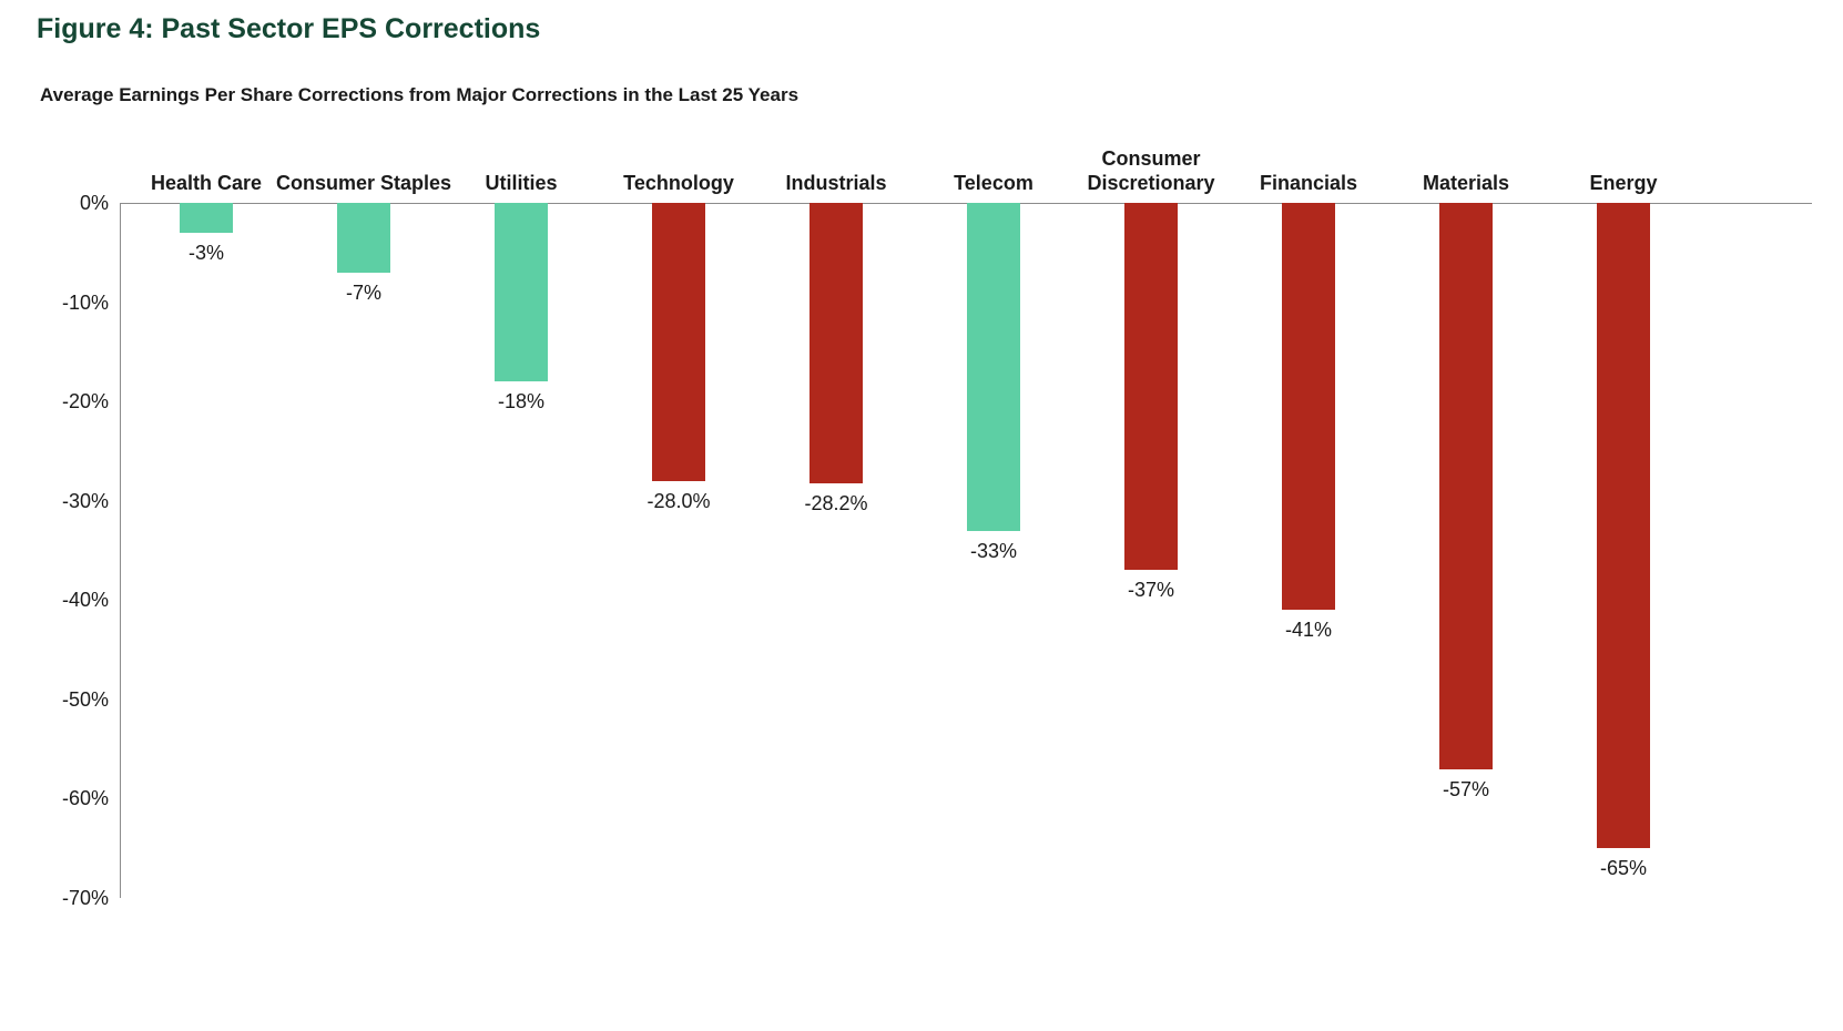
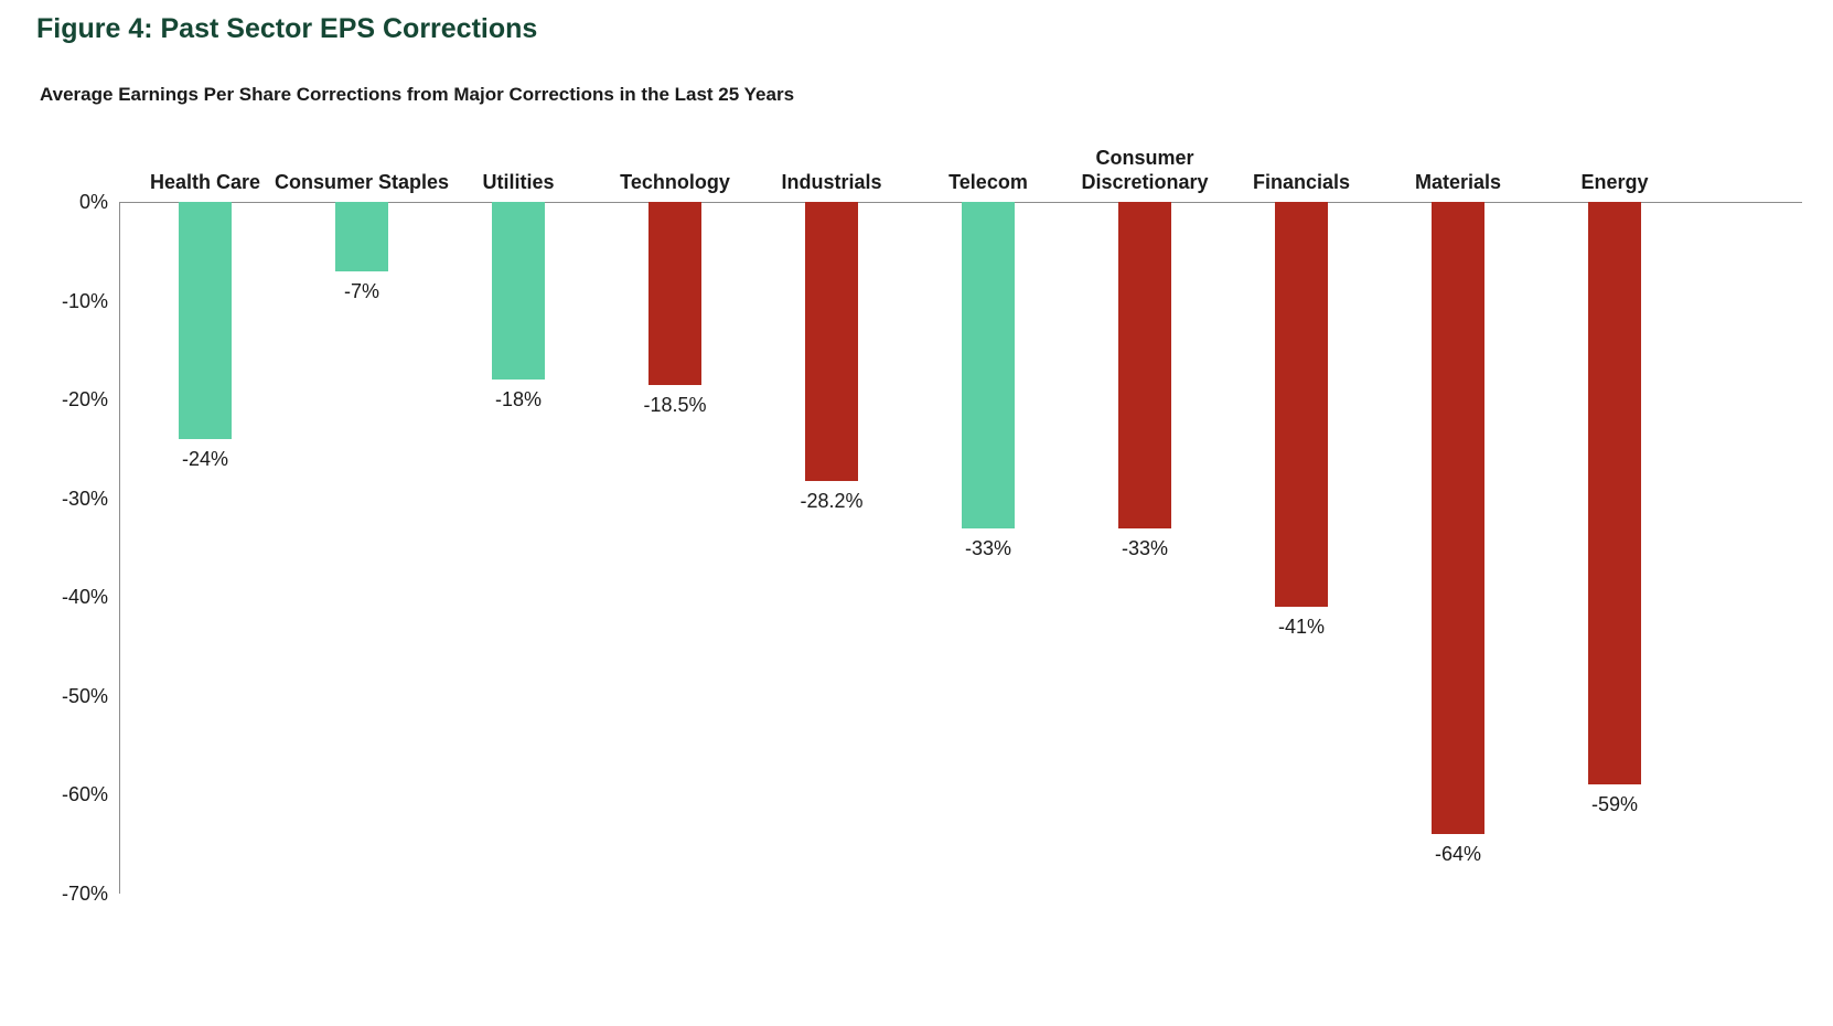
Health Care: -3% -> -24%
Technology: -28.0% -> -18.5%
Consumer Discretionary: -37% -> -33%
Materials: -57% -> -64%
Energy: -65% -> -59%
